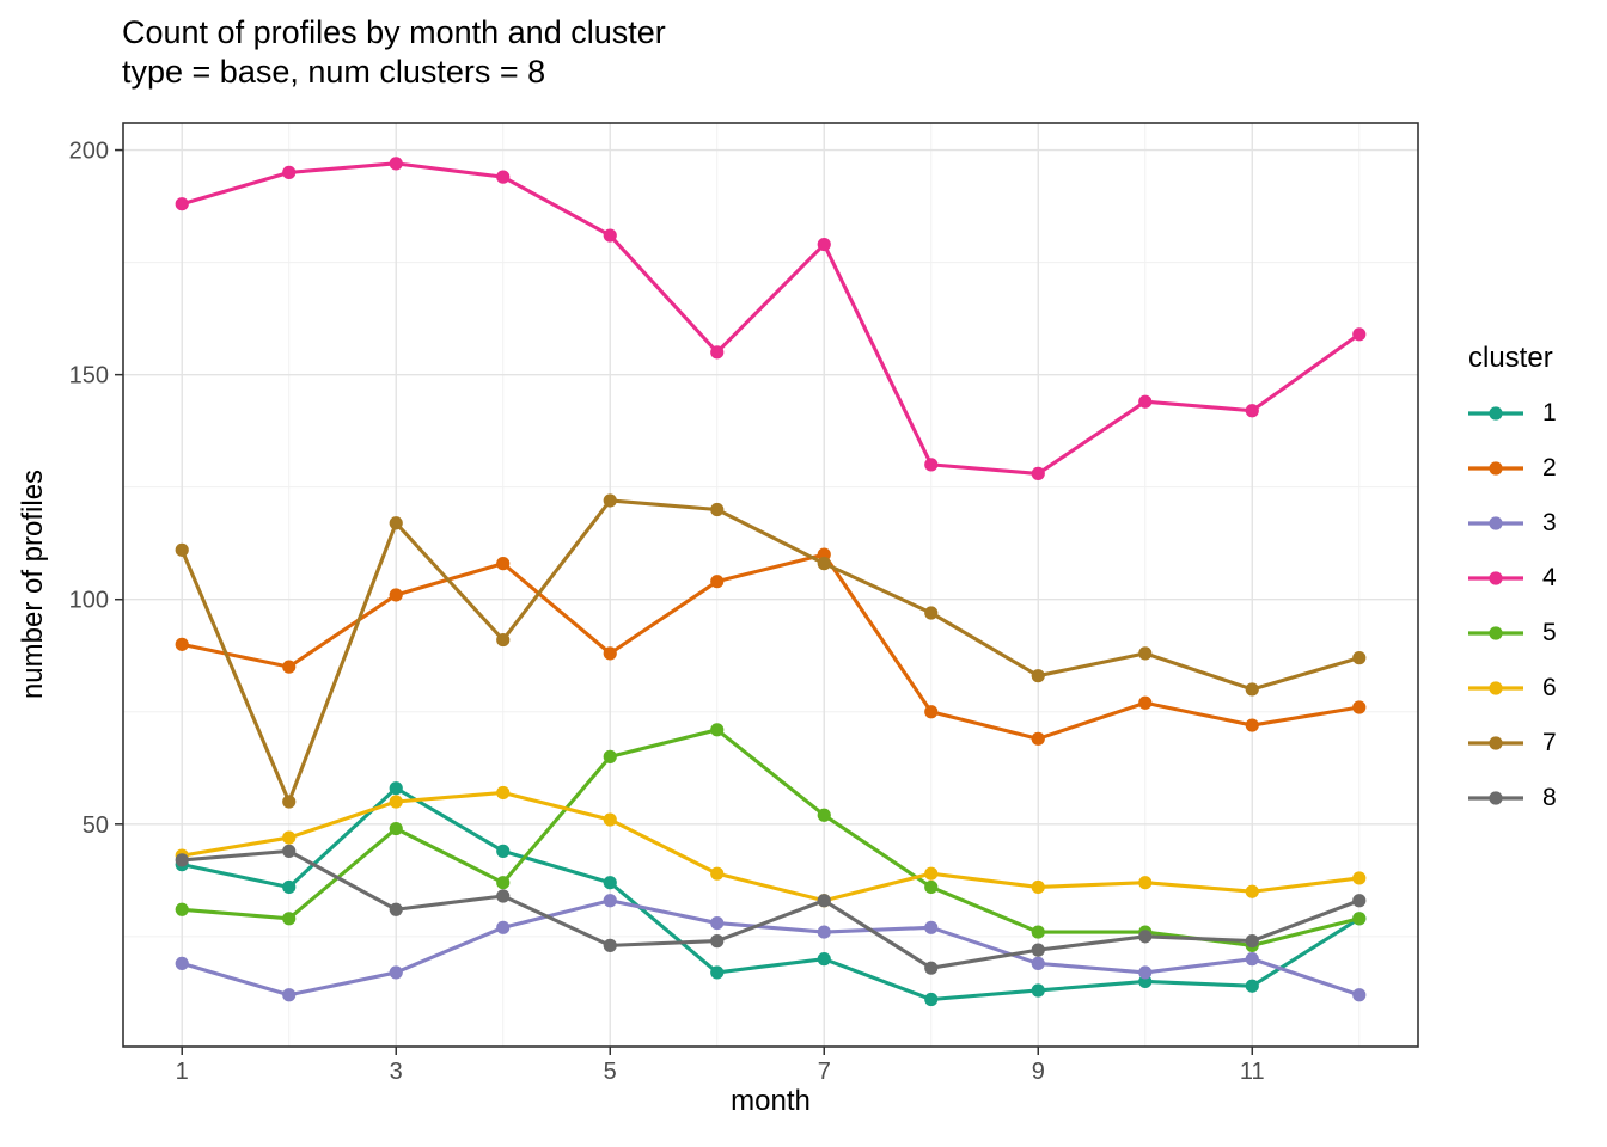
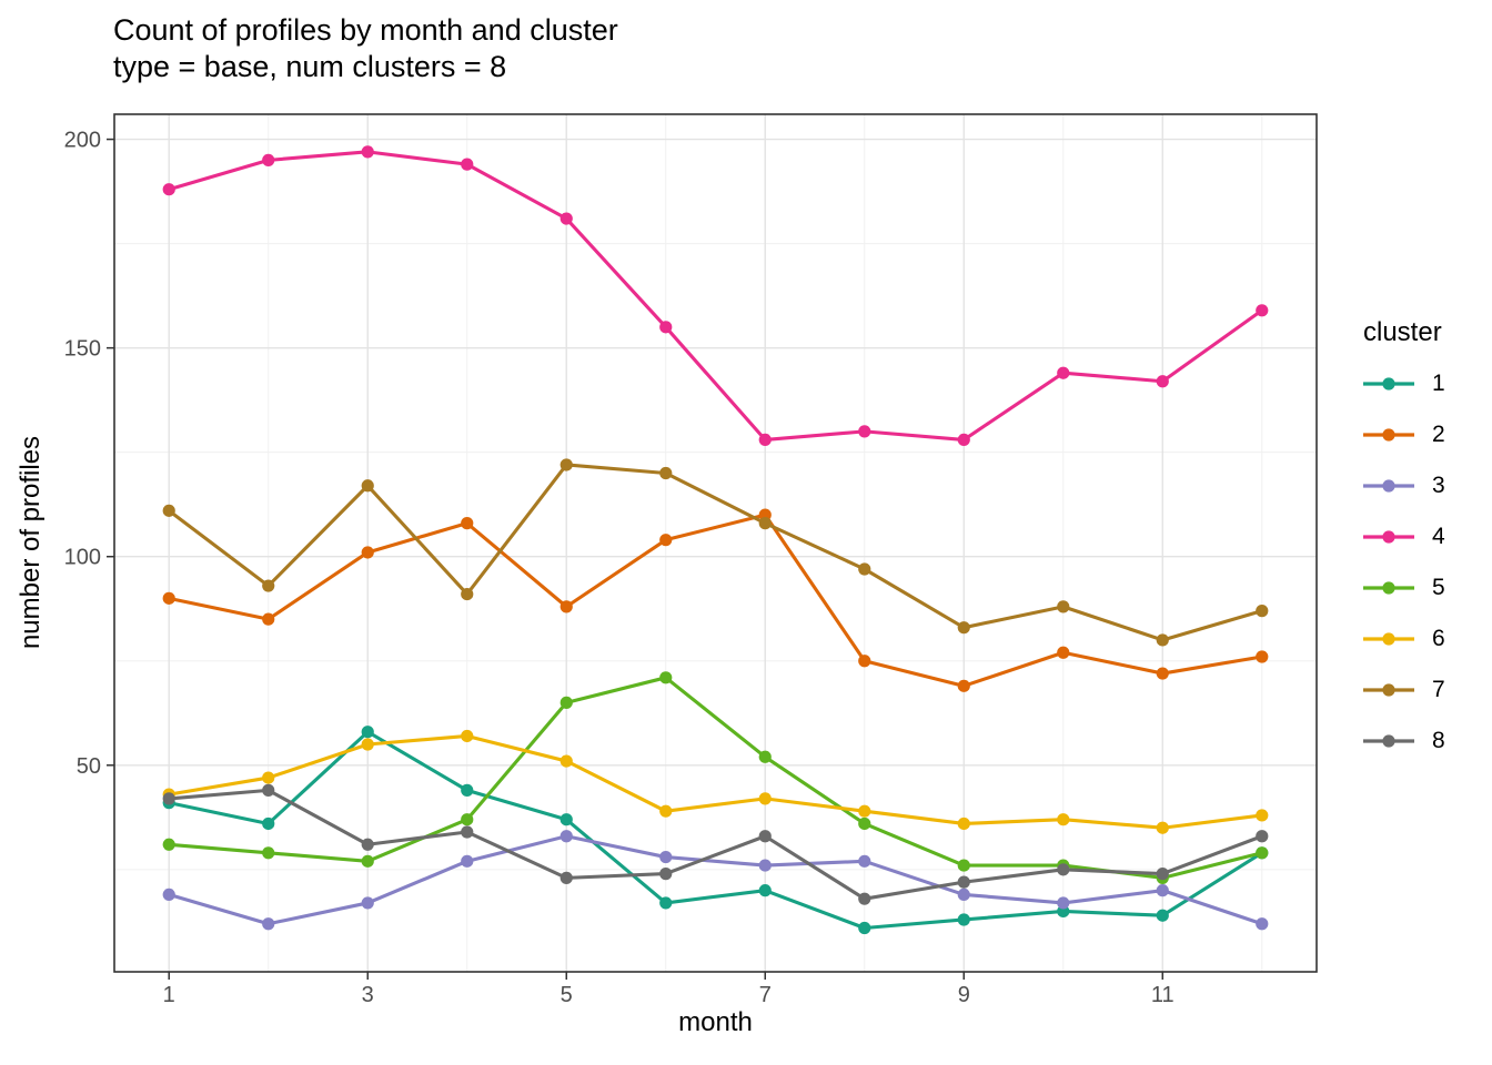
7/2: 55 -> 93
5/3: 49 -> 27
4/7: 179 -> 128
6/7: 33 -> 42
